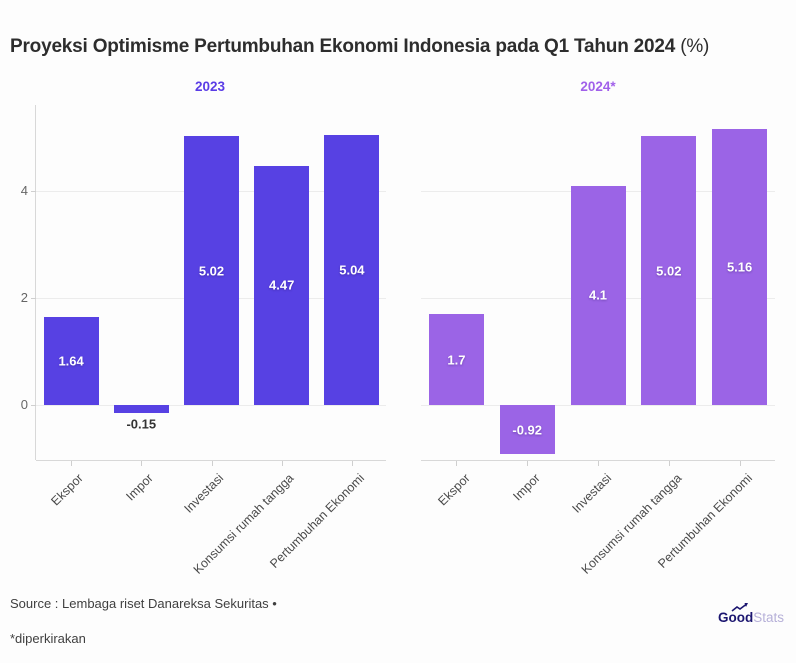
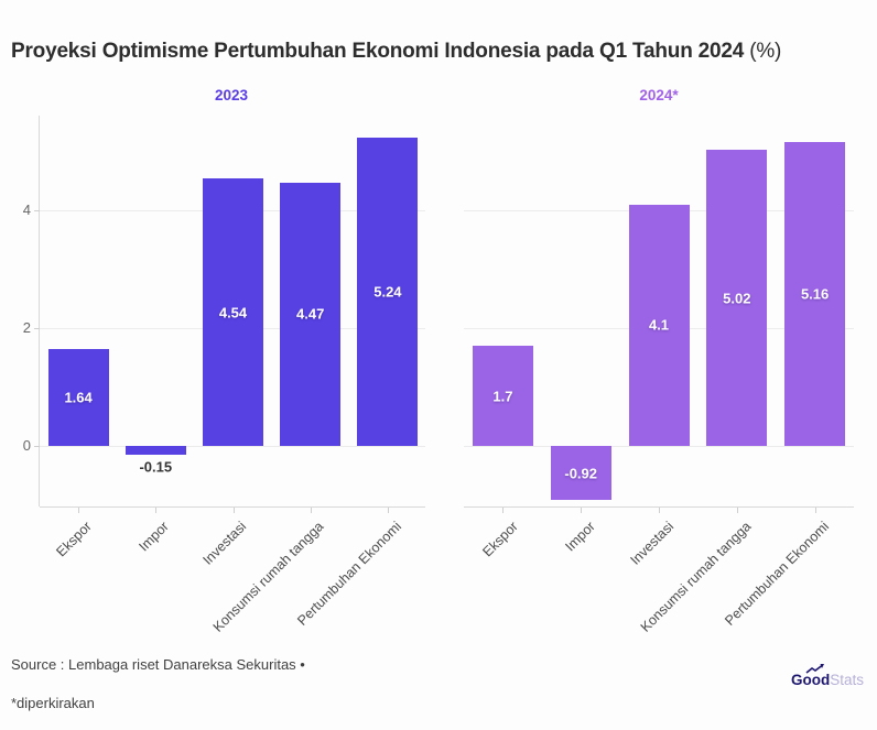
2023/Investasi: 5.02 -> 4.54
2023/Pertumbuhan Ekonomi: 5.04 -> 5.24
